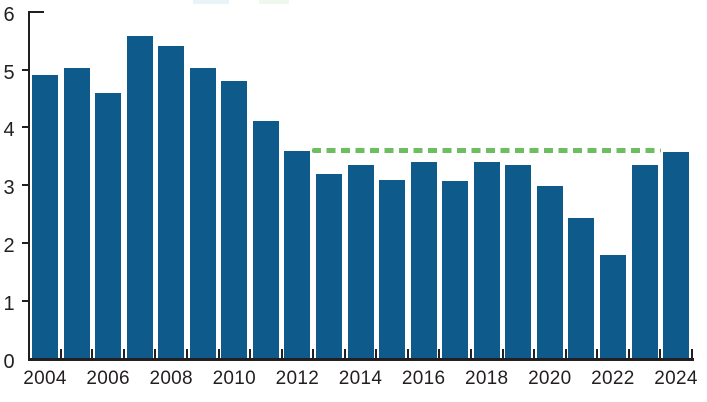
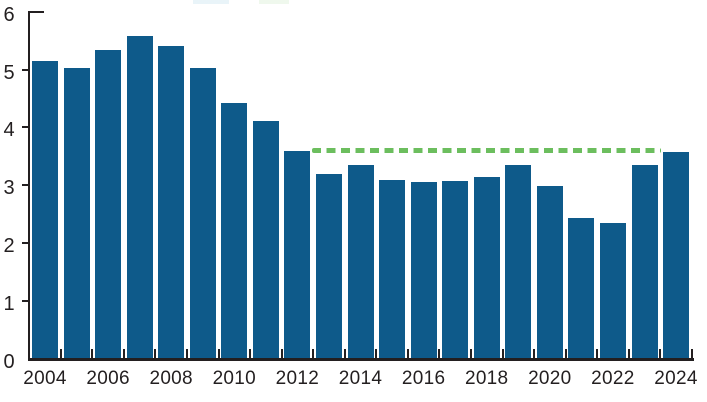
2004: 4.9 -> 5.2
2006: 4.6 -> 5.3
2010: 4.8 -> 4.4
2016: 3.4 -> 3.1
2018: 3.4 -> 3.1
2022: 1.8 -> 2.4
